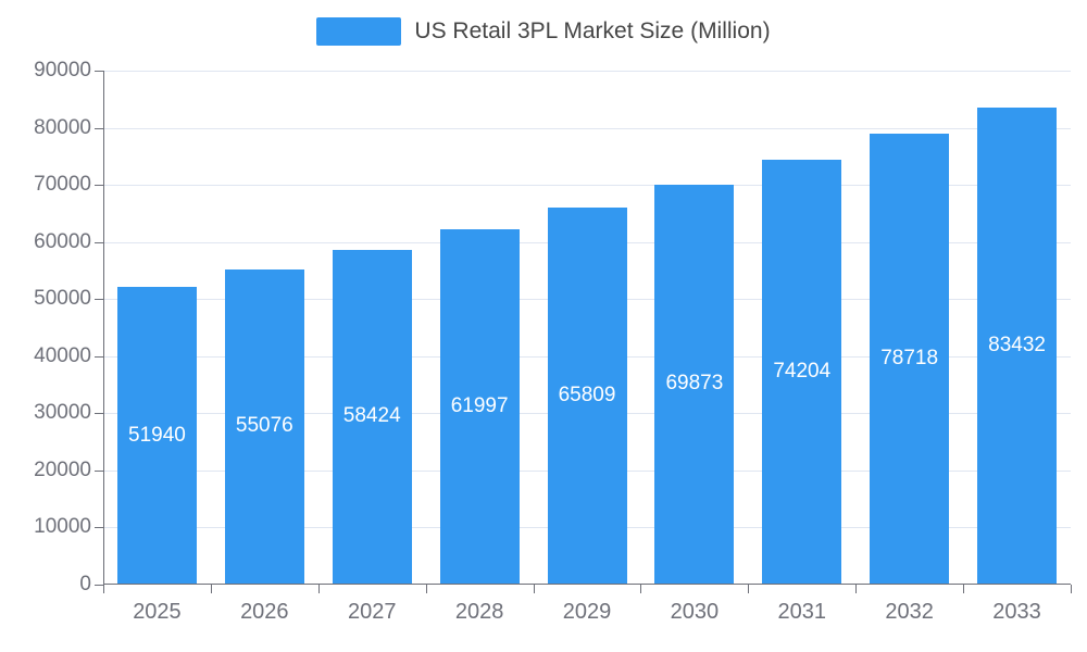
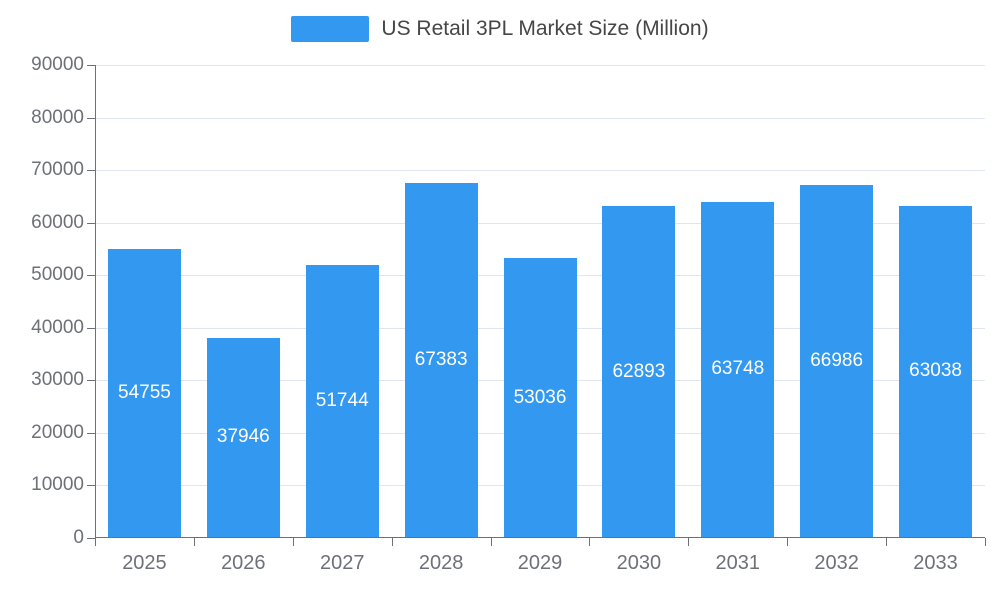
2025: 51940 -> 54755
2026: 55076 -> 37946
2027: 58424 -> 51744
2028: 61997 -> 67383
2029: 65809 -> 53036
2030: 69873 -> 62893
2031: 74204 -> 63748
2032: 78718 -> 66986
2033: 83432 -> 63038
